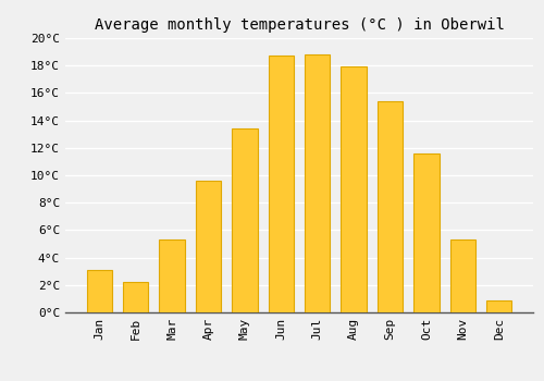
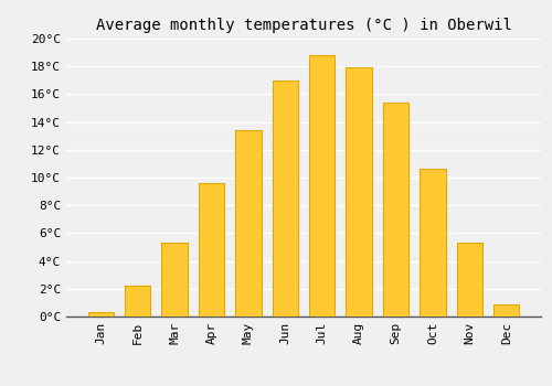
Jan: 3.1°C -> 0.3°C
Jun: 18.7°C -> 17.0°C
Oct: 11.6°C -> 10.6°C
